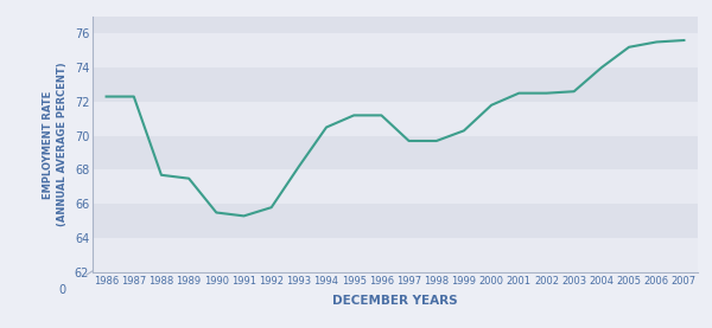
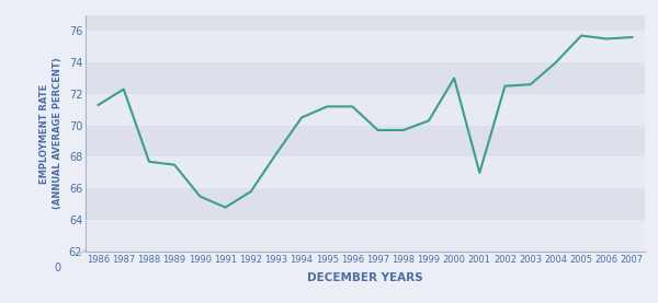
1986: 72.3 -> 71.3
1991: 65.3 -> 64.8
2000: 71.8 -> 73.0
2001: 72.5 -> 67.0
2005: 75.2 -> 75.7
